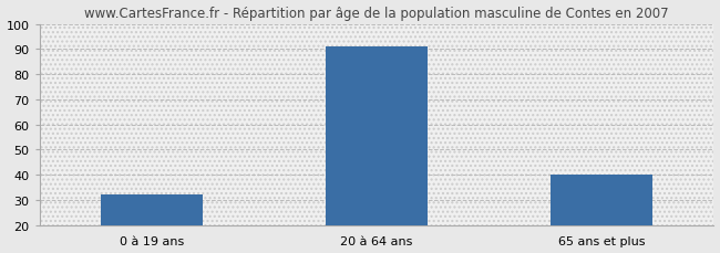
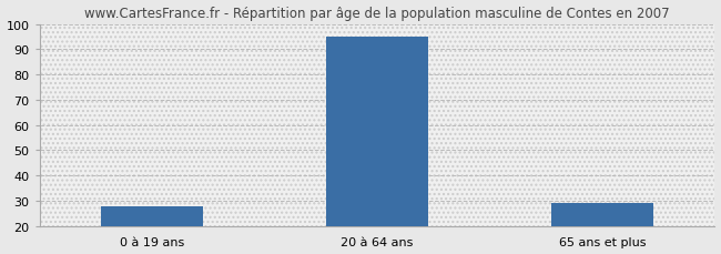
0 à 19 ans: 32 -> 28
20 à 64 ans: 91 -> 95
65 ans et plus: 40 -> 29
